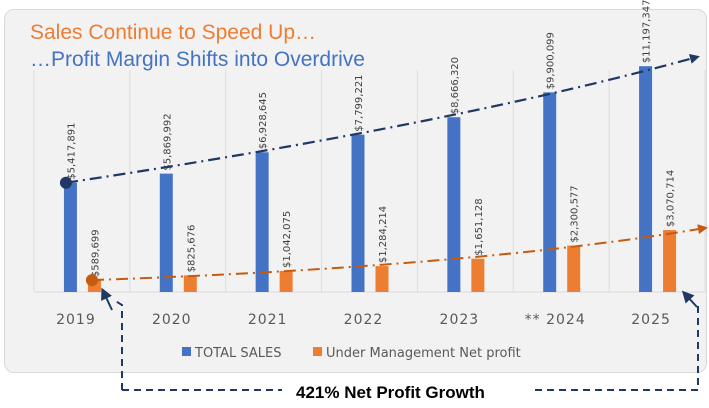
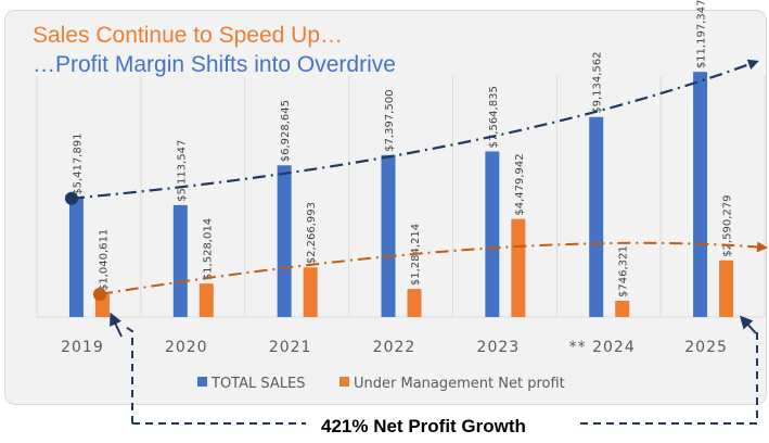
Under Management Net profit/2019: $589,699 -> $1,040,611
TOTAL SALES/2020: $5,869,992 -> $5,113,547
Under Management Net profit/2020: $825,676 -> $1,528,014
Under Management Net profit/2021: $1,042,075 -> $2,266,993
TOTAL SALES/2022: $7,799,221 -> $7,397,500
TOTAL SALES/2023: $8,666,320 -> $7,564,835
Under Management Net profit/2023: $1,651,128 -> $4,479,942
TOTAL SALES/** 2024: $9,900,099 -> $9,134,562
Under Management Net profit/** 2024: $2,300,577 -> $746,321
Under Management Net profit/2025: $3,070,714 -> $2,590,279
